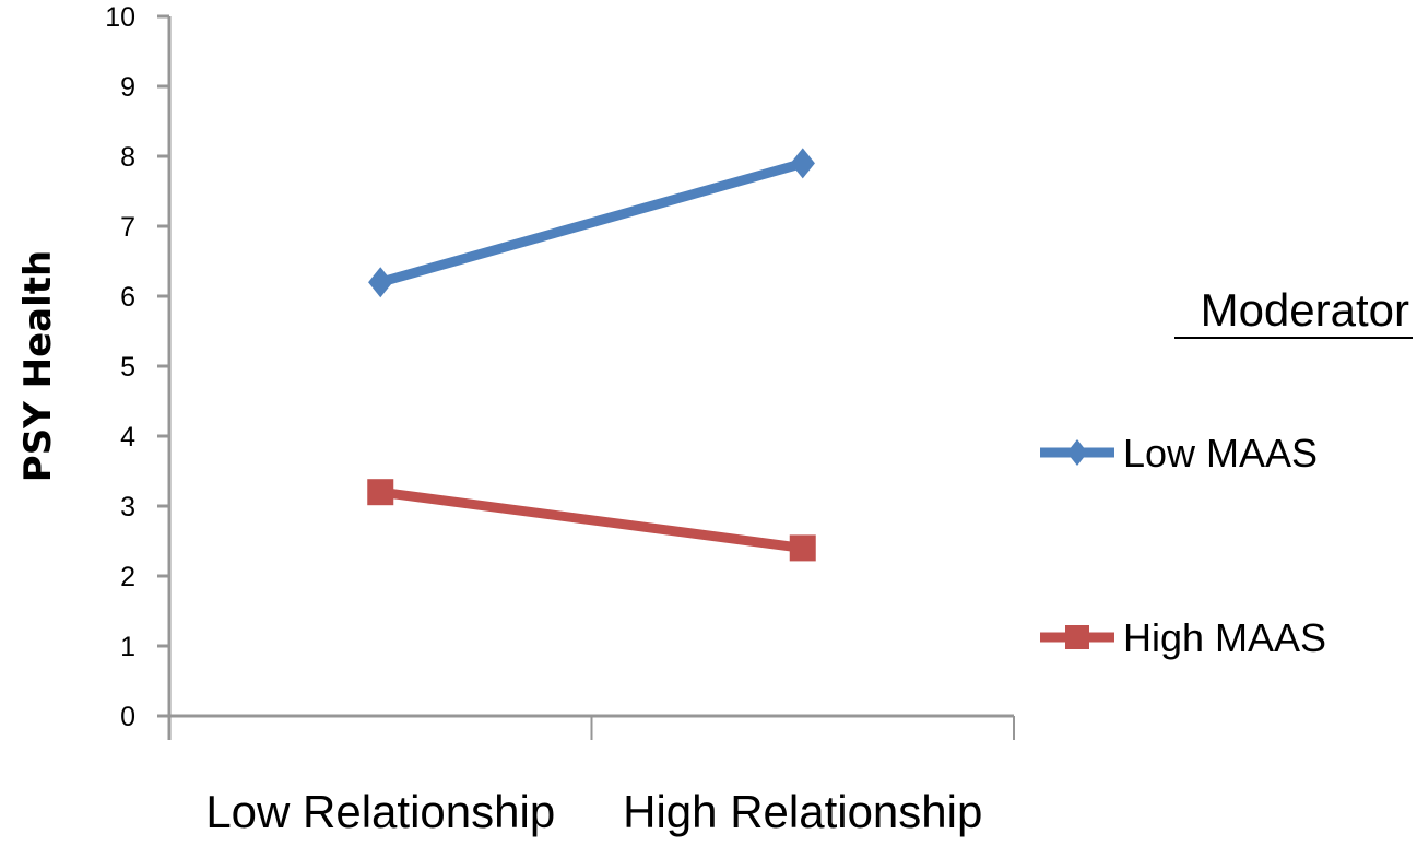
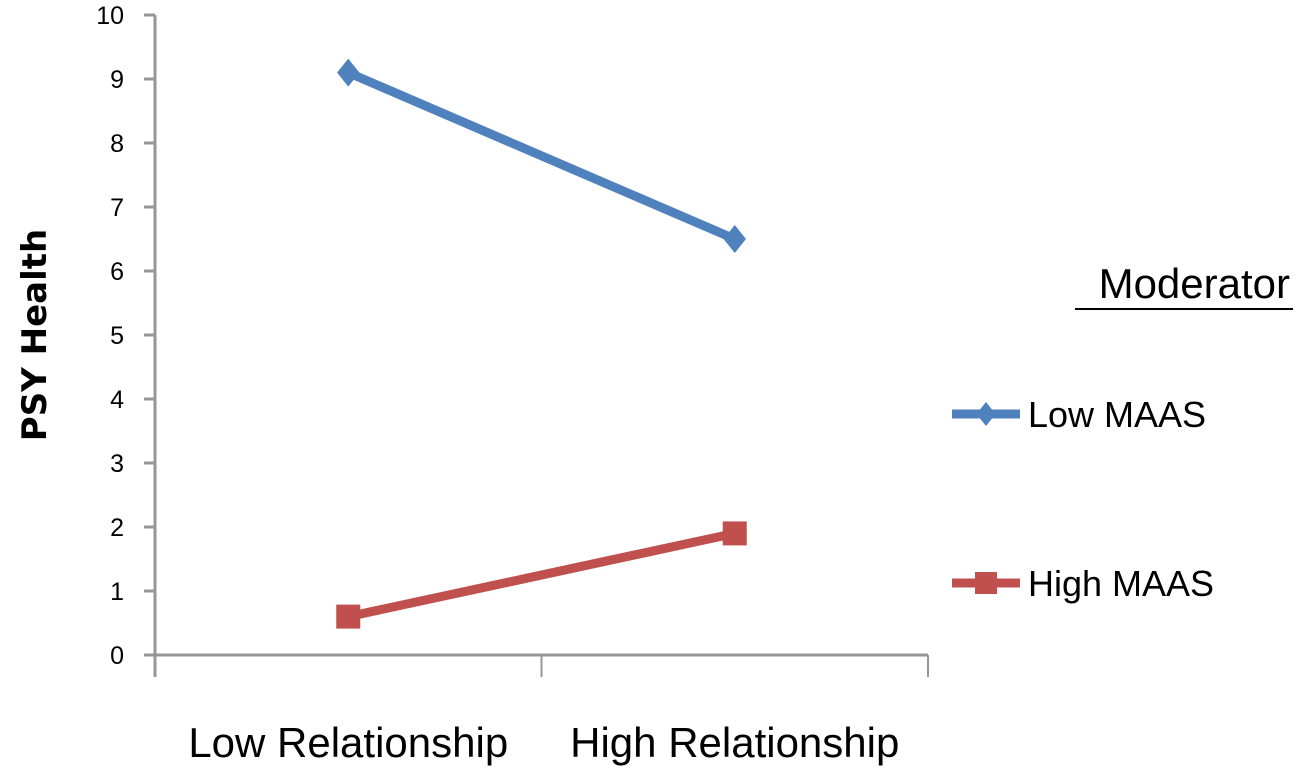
Low MAAS/Low Relationship: 6.2 -> 9.1
High MAAS/Low Relationship: 3.2 -> 0.6
Low MAAS/High Relationship: 7.9 -> 6.5
High MAAS/High Relationship: 2.4 -> 1.9
